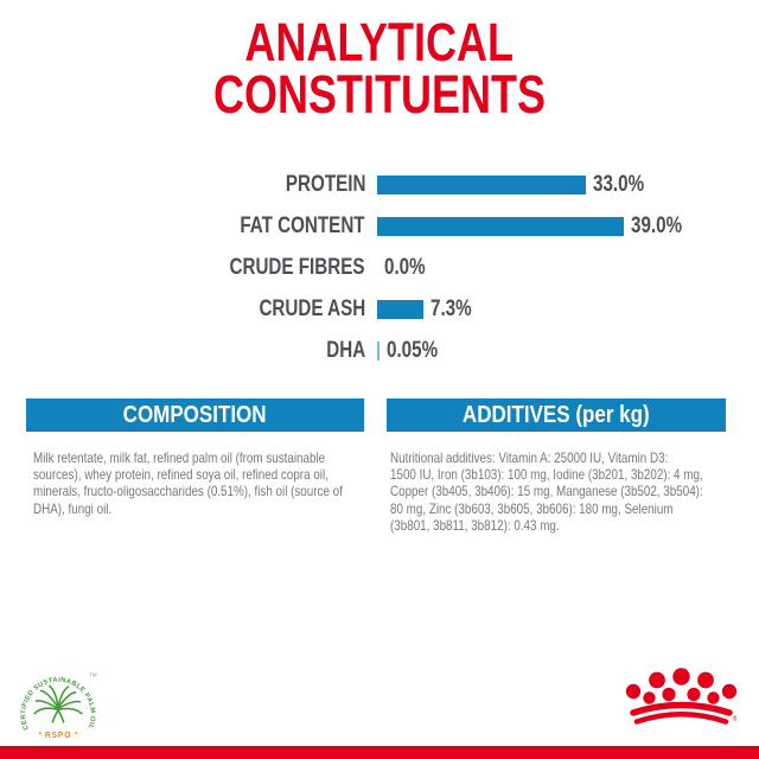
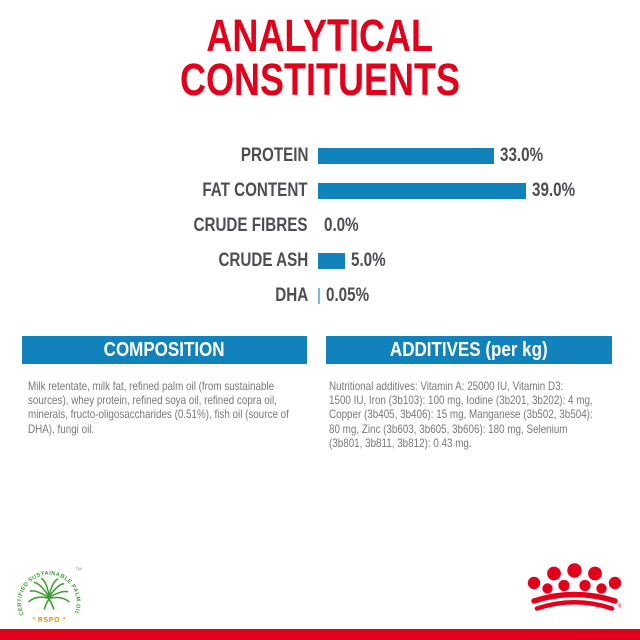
CRUDE ASH: 7.3% -> 5.0%
